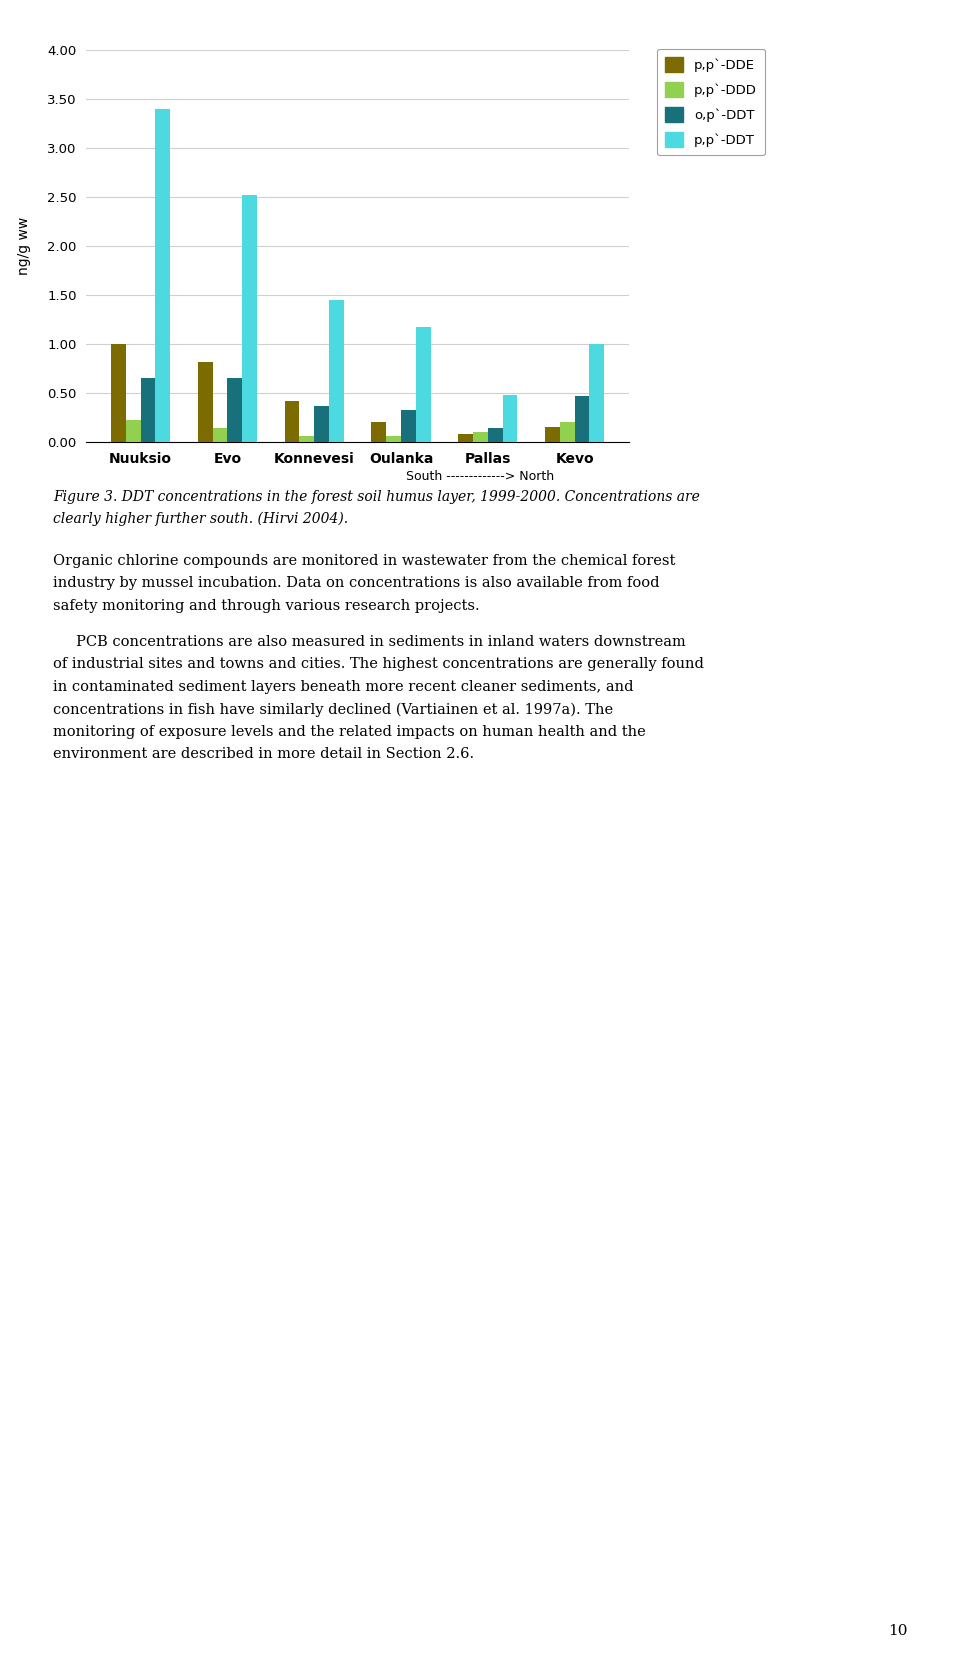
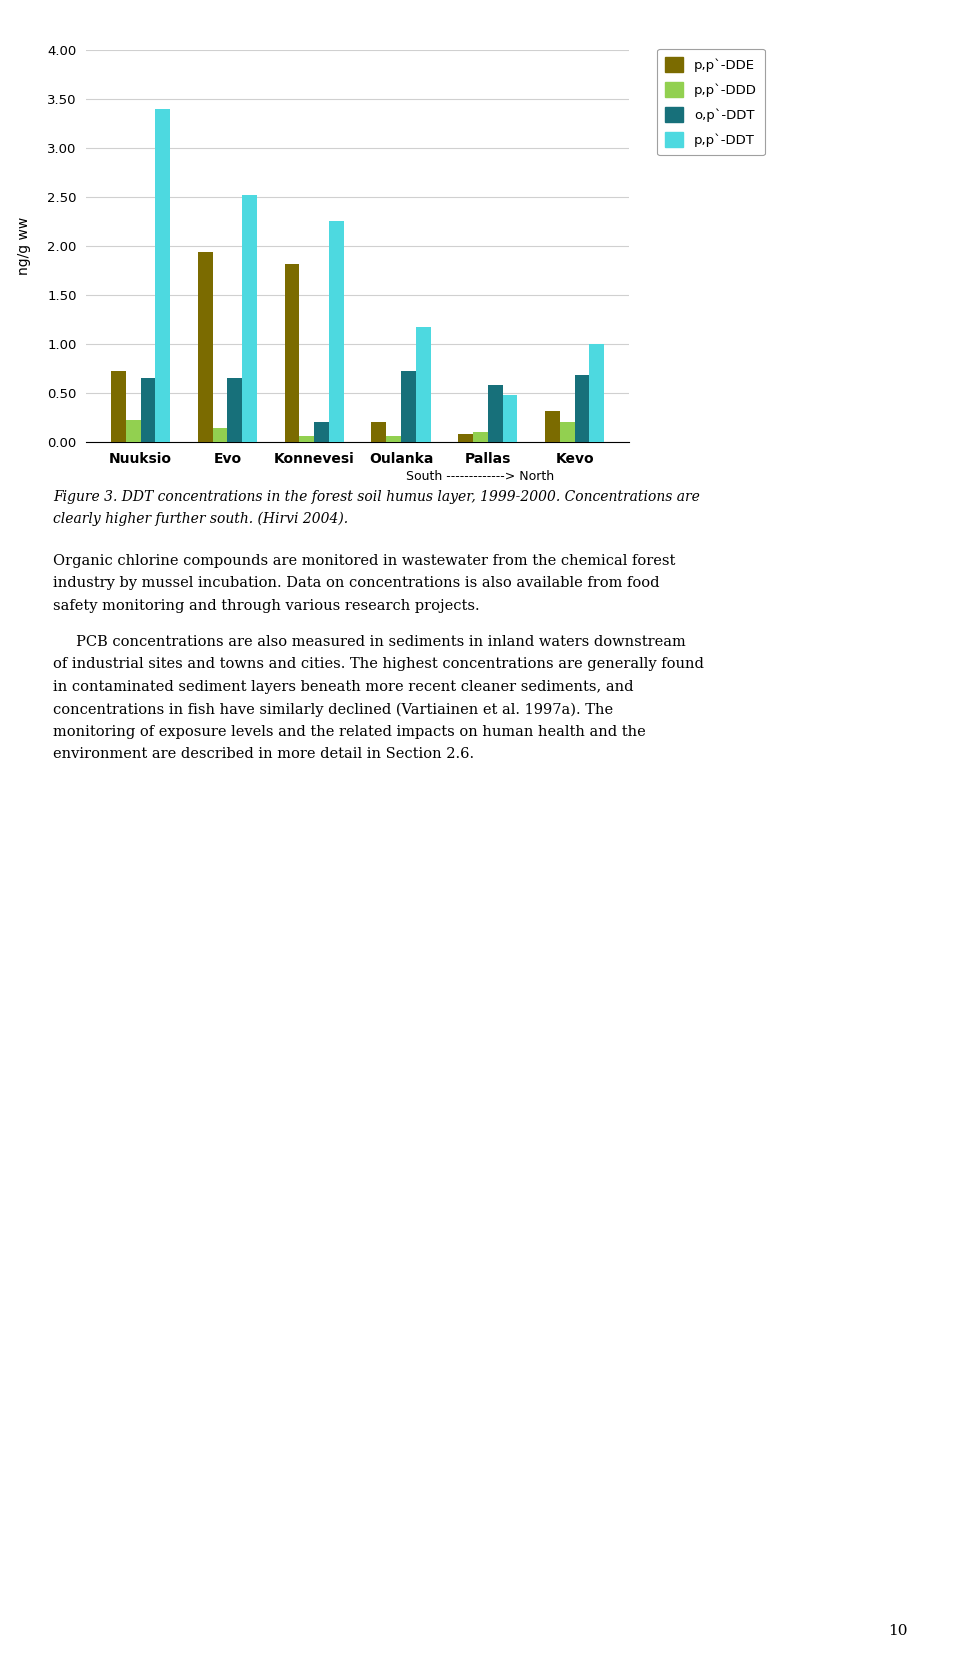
p,p`-DDE/Nuuksio: 1.00 -> 0.72
p,p`-DDE/Evo: 0.82 -> 1.94
p,p`-DDE/Konnevesi: 0.42 -> 1.82
o,p`-DDT/Konnevesi: 0.37 -> 0.20
p,p`-DDT/Konnevesi: 1.45 -> 2.26
o,p`-DDT/Oulanka: 0.33 -> 0.72
o,p`-DDT/Pallas: 0.14 -> 0.58
p,p`-DDE/Kevo: 0.15 -> 0.32
o,p`-DDT/Kevo: 0.47 -> 0.68
